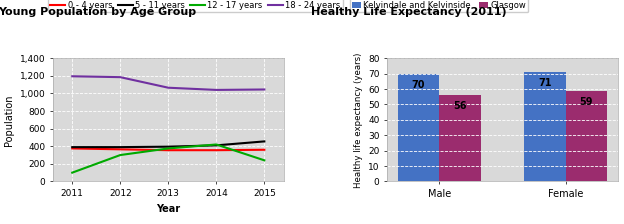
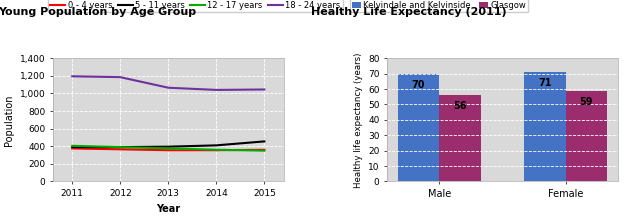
12 - 17 years/2011: 100 -> 400
12 - 17 years/2012: 300 -> 390
12 - 17 years/2014: 420 -> 360
12 - 17 years/2015: 240 -> 350
